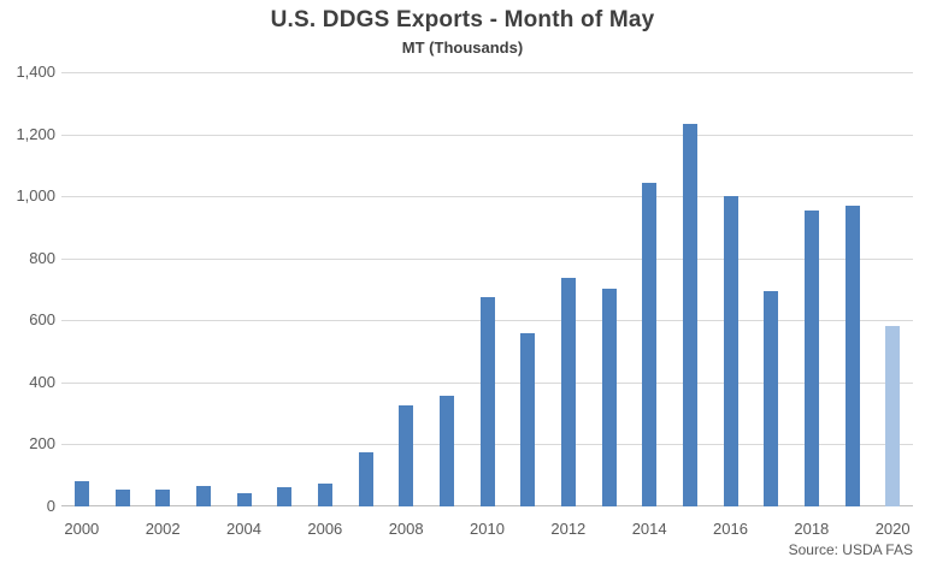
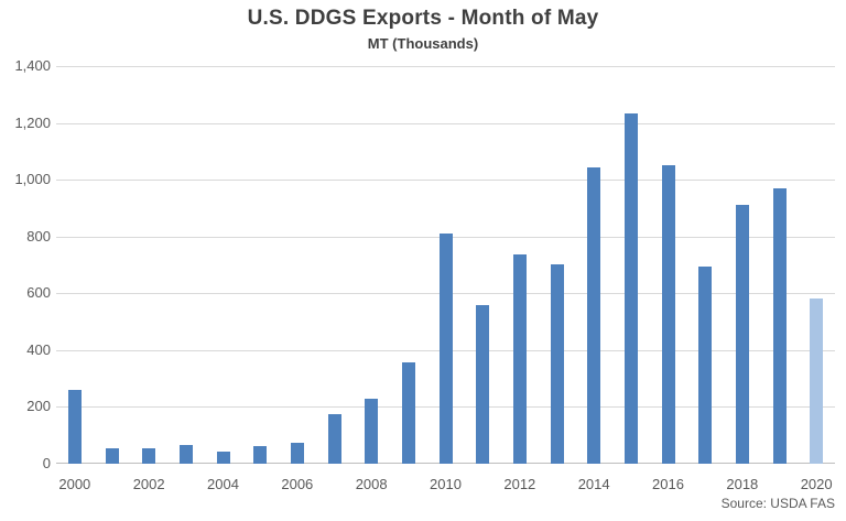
2000: 80 -> 260
2008: 320 -> 230
2010: 670 -> 810
2016: 1000 -> 1050
2018: 960 -> 910
